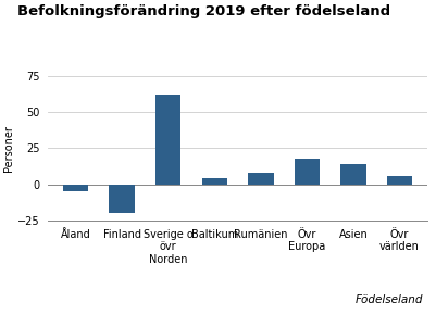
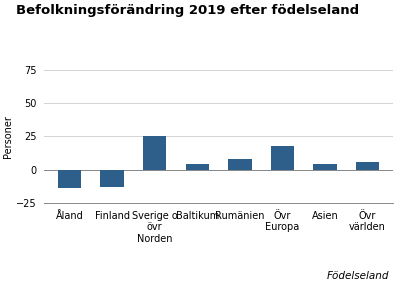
Åland: -5 -> -14
Finland: -20 -> -13
Sverige o övr Norden: 62 -> 25
Asien: 14 -> 4
